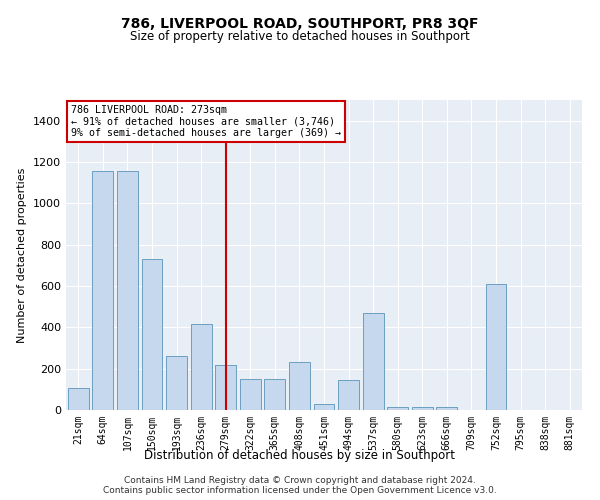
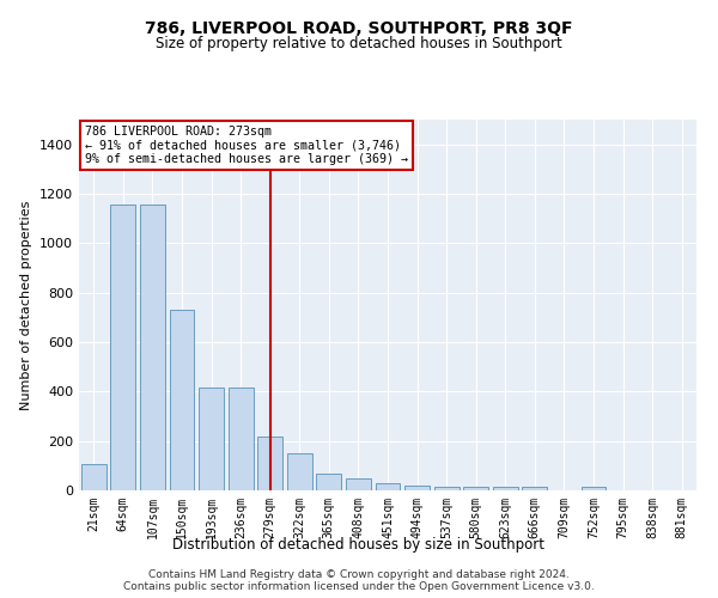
193sqm: 260 -> 415
365sqm: 150 -> 70
408sqm: 230 -> 50
494sqm: 145 -> 20
537sqm: 470 -> 15
752sqm: 610 -> 15
